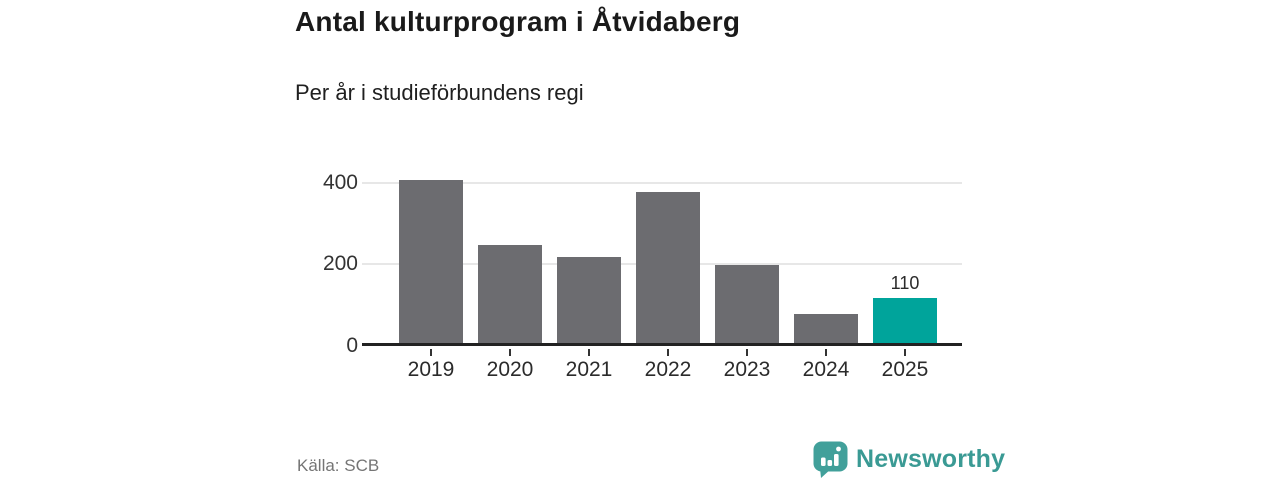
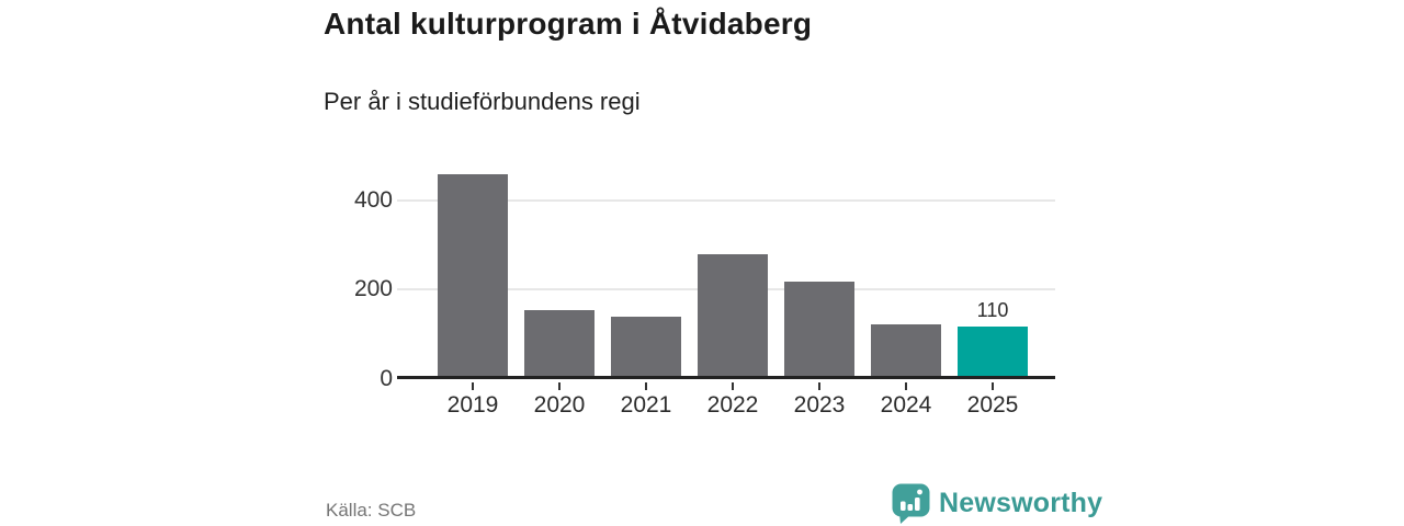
2019: 400 -> 450
2020: 240 -> 150
2021: 210 -> 130
2022: 370 -> 270
2023: 190 -> 210
2024: 70 -> 120
